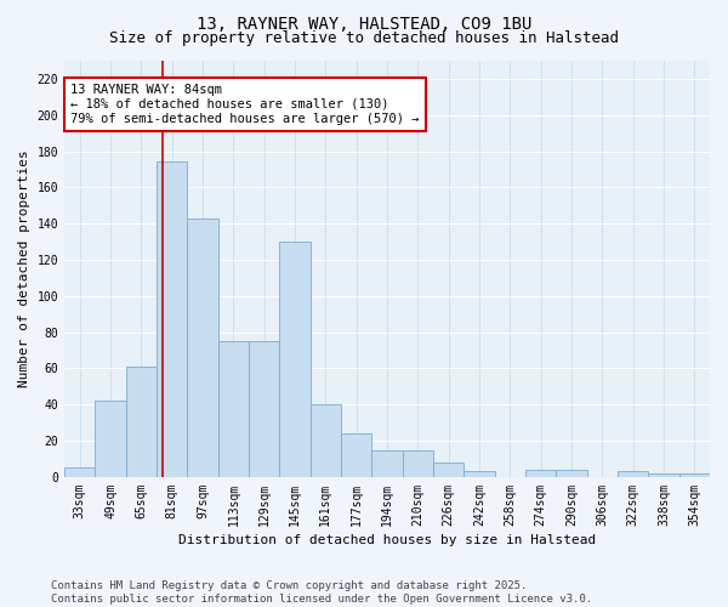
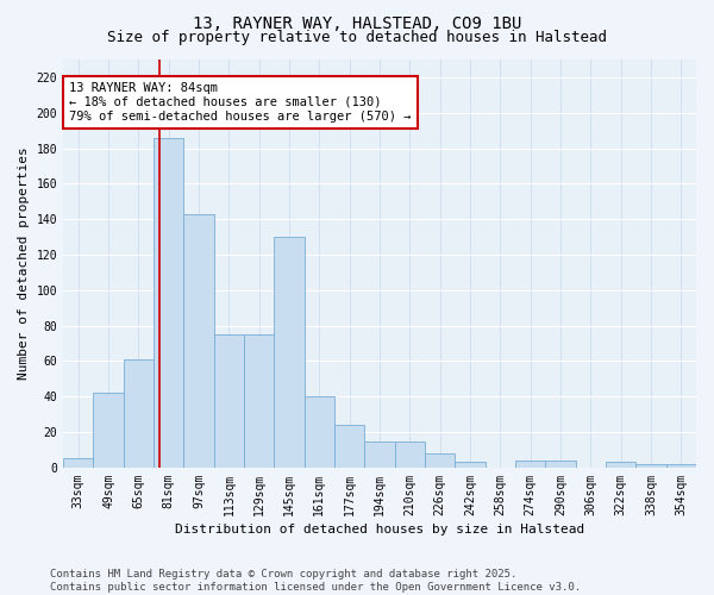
81sqm: 174 -> 186
